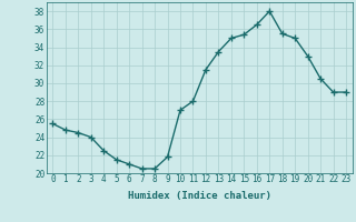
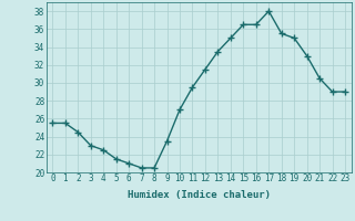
1: 24.8 -> 25.5
3: 24.0 -> 23.0
9: 21.8 -> 23.5
11: 28.0 -> 29.5
15: 35.4 -> 36.5
